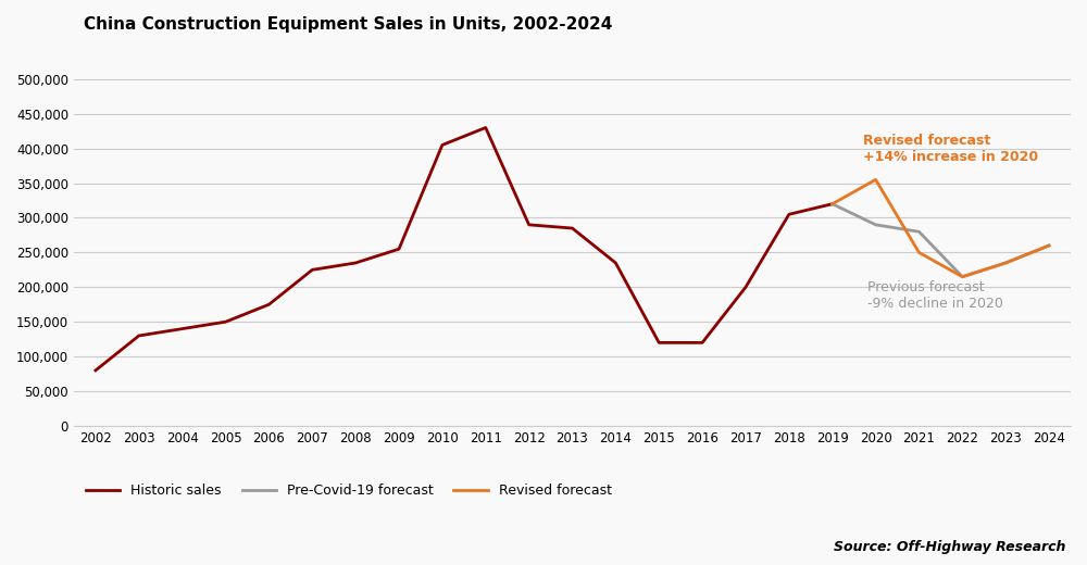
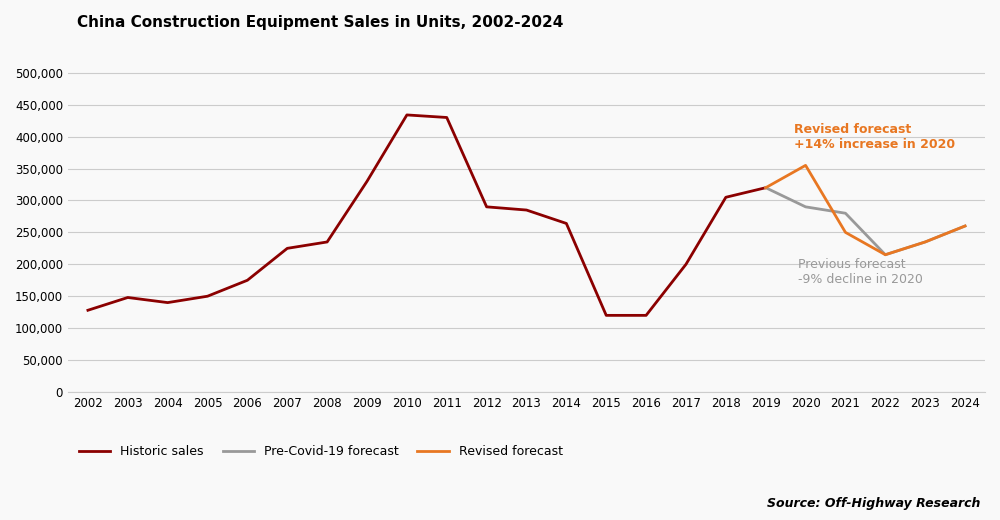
Historic sales/2002: 80,000 -> 128,000
Historic sales/2003: 130,000 -> 148,000
Historic sales/2009: 255,000 -> 330,000
Historic sales/2010: 405,000 -> 434,000
Historic sales/2014: 235,000 -> 264,000
